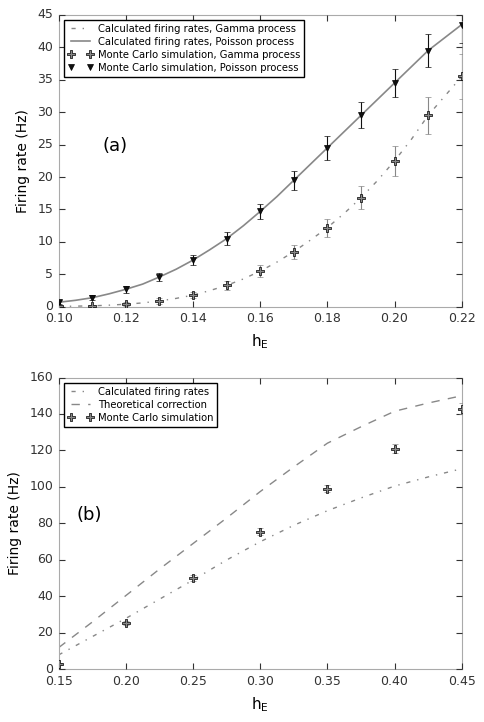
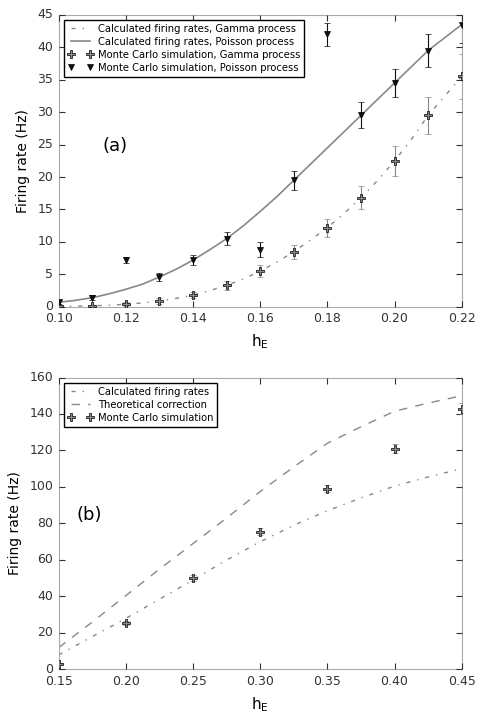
Monte Carlo simulation, Poisson process/0.12: 2.7 -> 7.2
Monte Carlo simulation, Poisson process/0.16: 14.7 -> 8.8
Monte Carlo simulation, Poisson process/0.18: 24.5 -> 42.0
